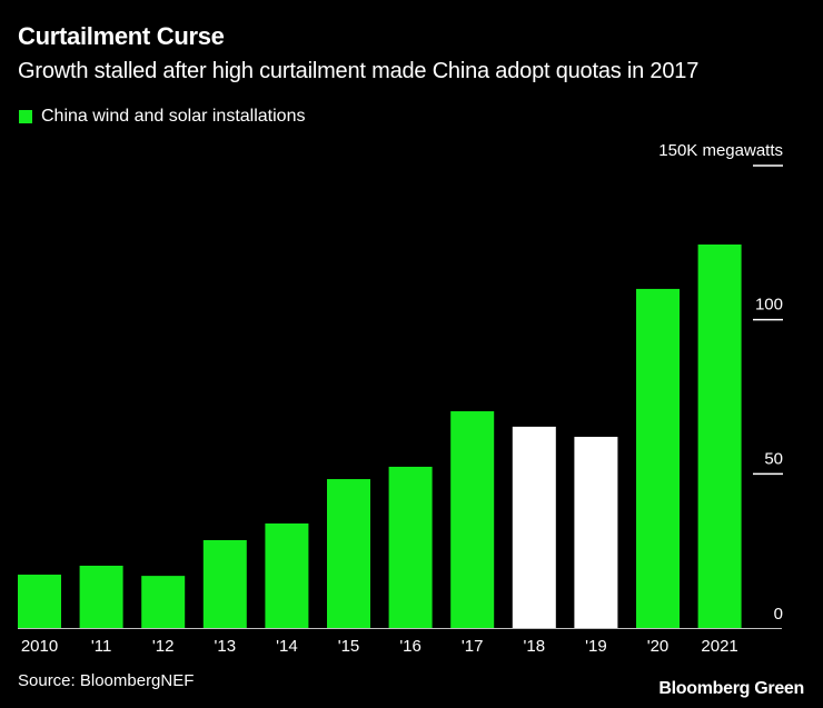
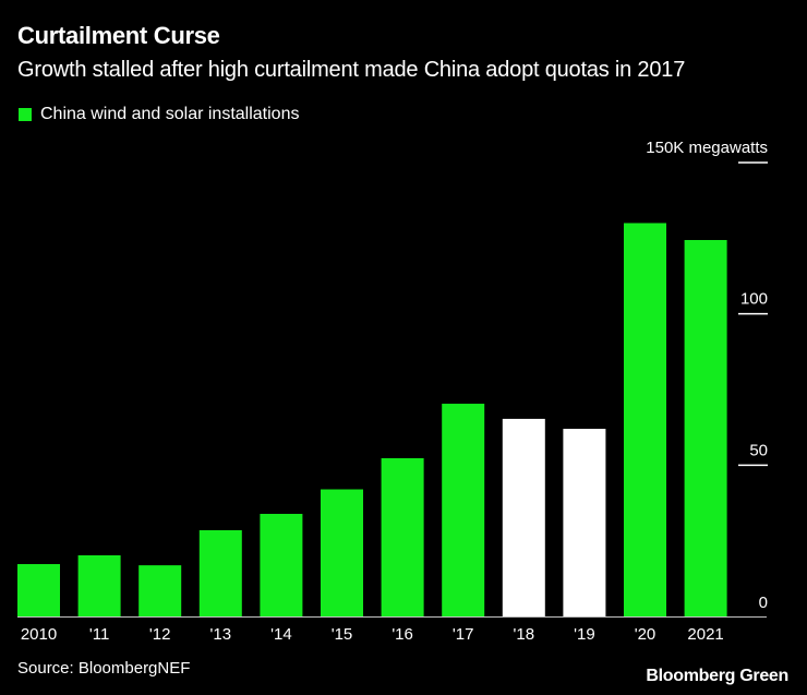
'15: 48 -> 42
'20: 110 -> 130
